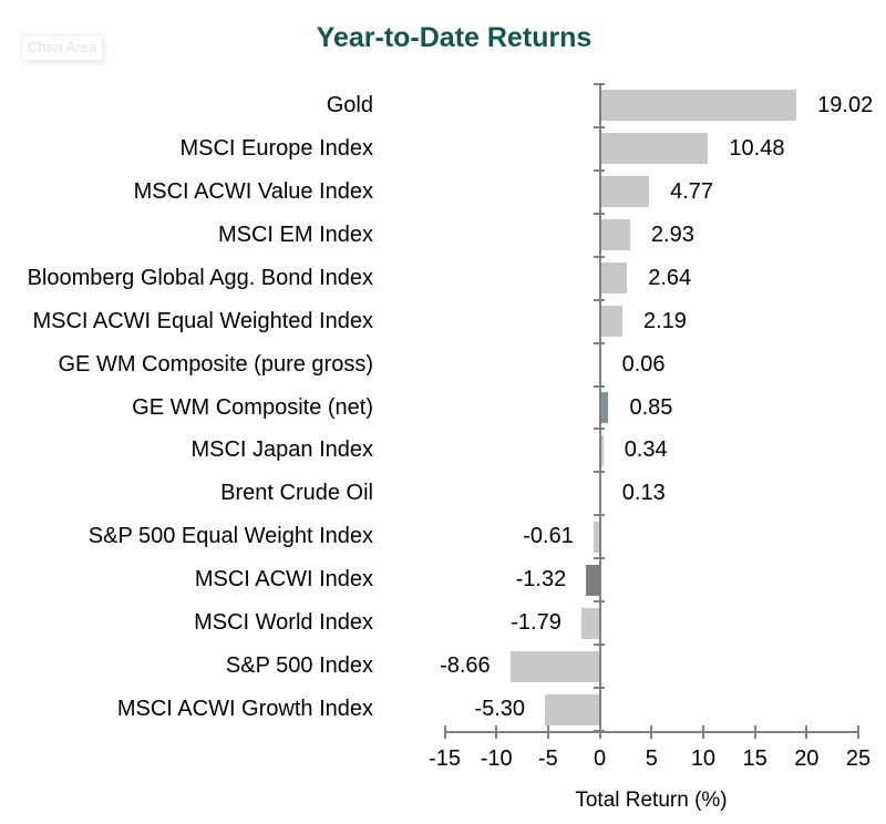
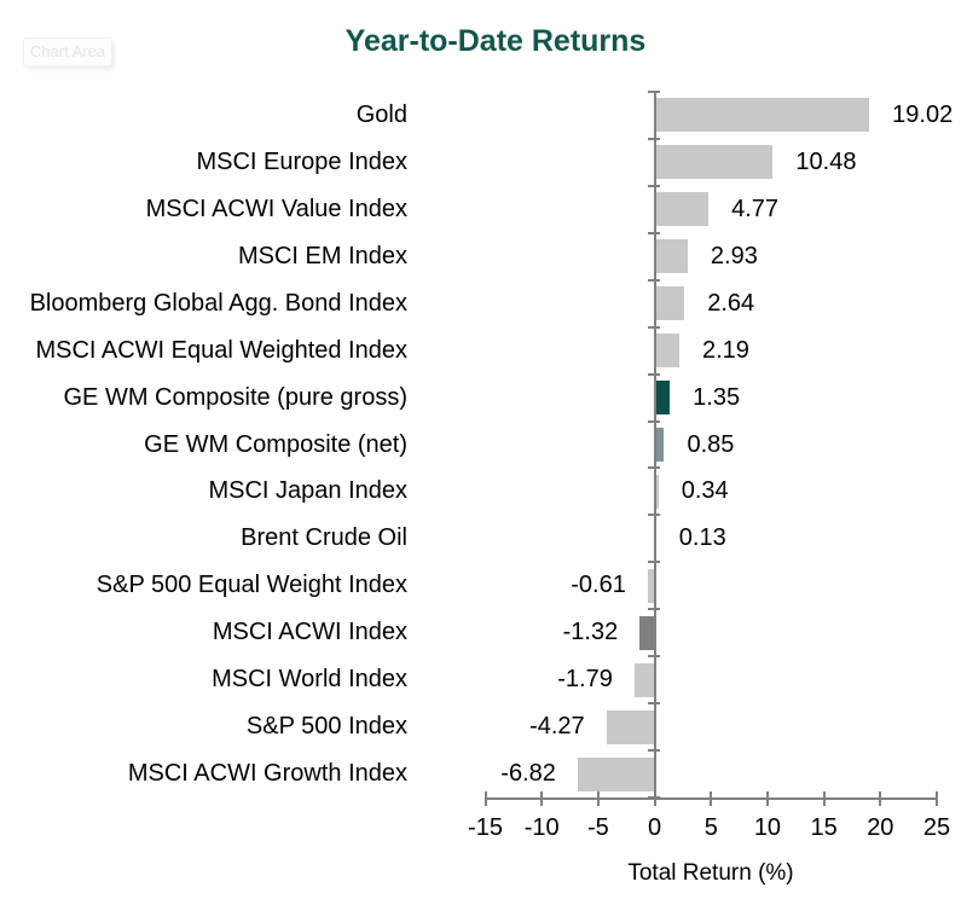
GE WM Composite (pure gross): 0.06 -> 1.35
S&P 500 Index: -8.66 -> -4.27
MSCI ACWI Growth Index: -5.30 -> -6.82
